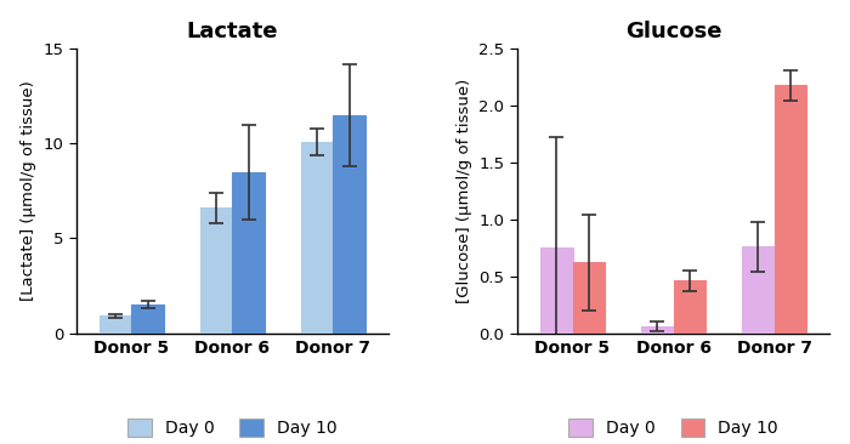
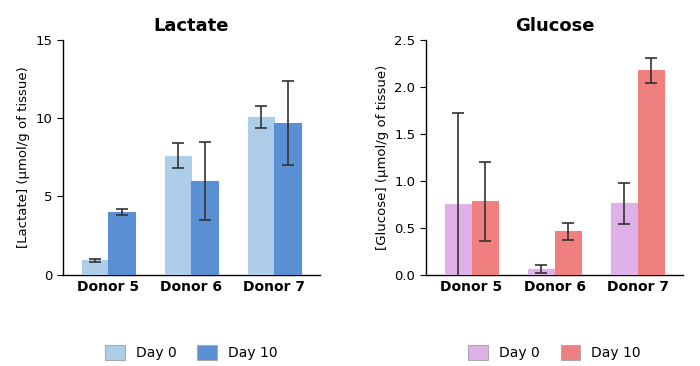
Lactate/Day 10/Donor 5: 1.5 -> 4.0
Lactate/Day 0/Donor 6: 6.6 -> 7.6
Lactate/Day 10/Donor 6: 8.5 -> 6.0
Lactate/Day 10/Donor 7: 11.5 -> 9.7
Glucose/Day 10/Donor 5: 0.62 -> 0.78
